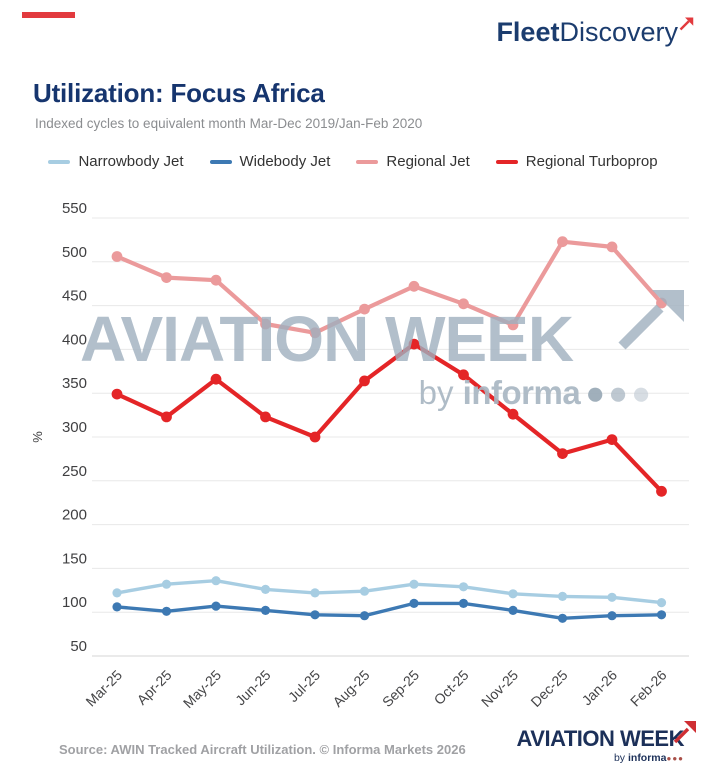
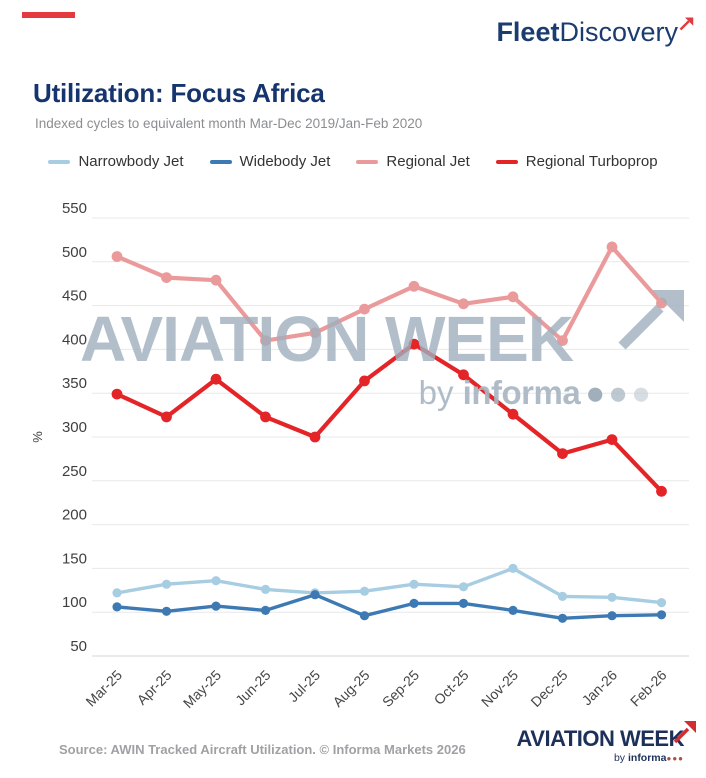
Regional Jet/Jun-25: 430 -> 410
Widebody Jet/Jul-25: 100 -> 120
Narrowbody Jet/Nov-25: 120 -> 150
Regional Jet/Nov-25: 430 -> 460
Regional Jet/Dec-25: 520 -> 410
